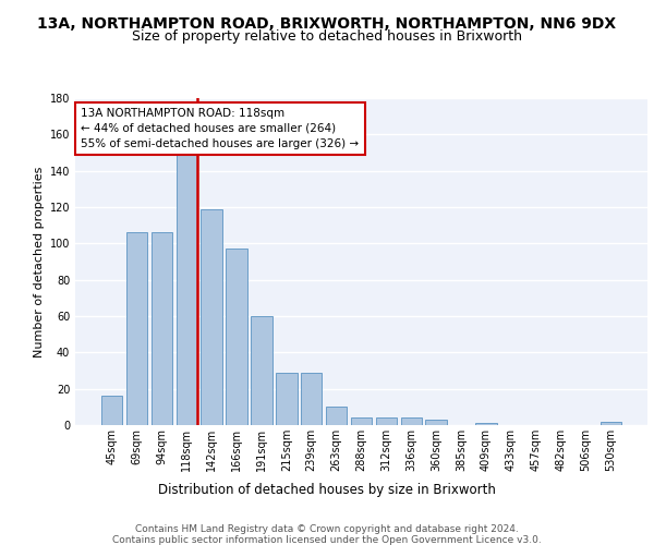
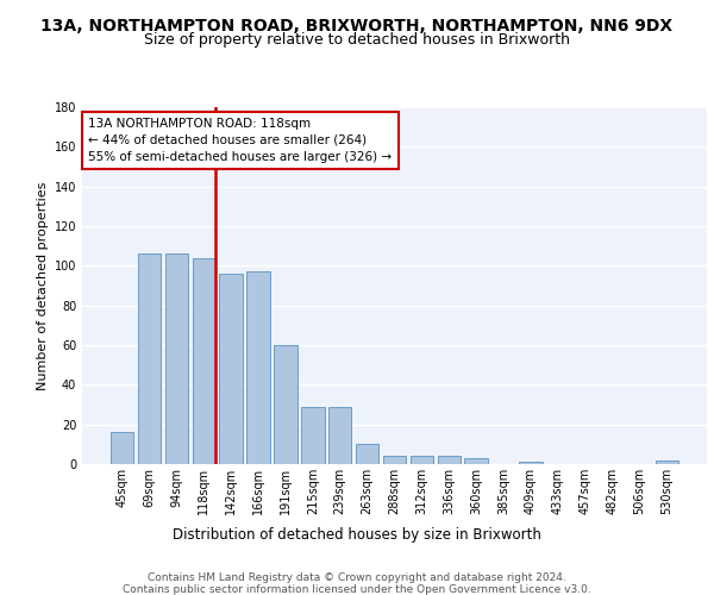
118sqm: 150 -> 104
142sqm: 119 -> 96
